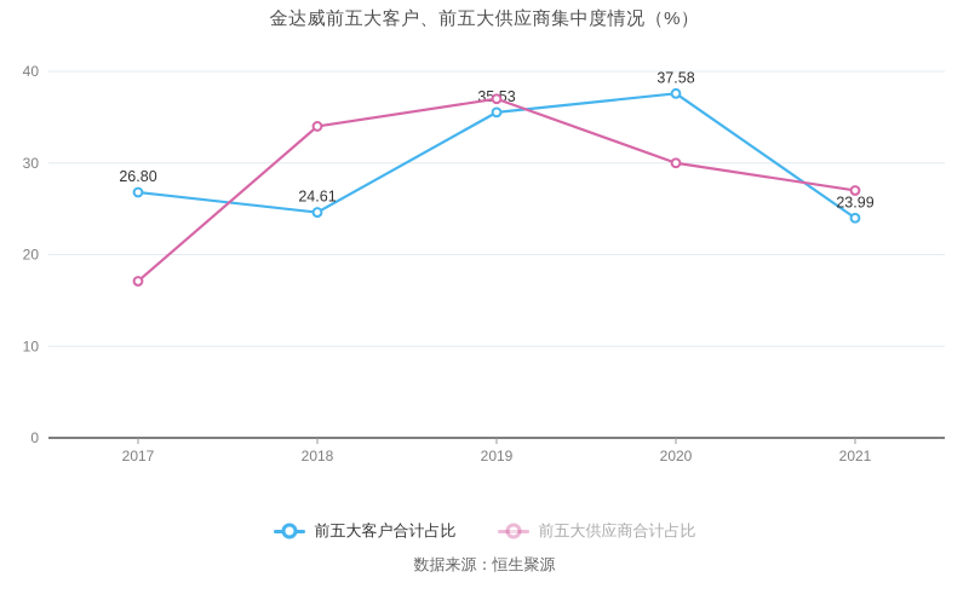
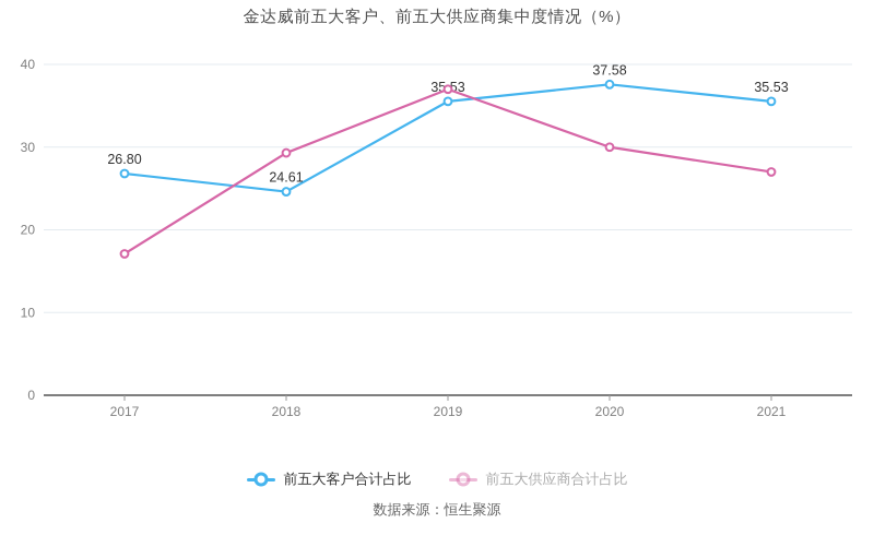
前五大供应商合计占比/2018: 34 -> 29
前五大客户合计占比/2021: 23.99 -> 35.53
